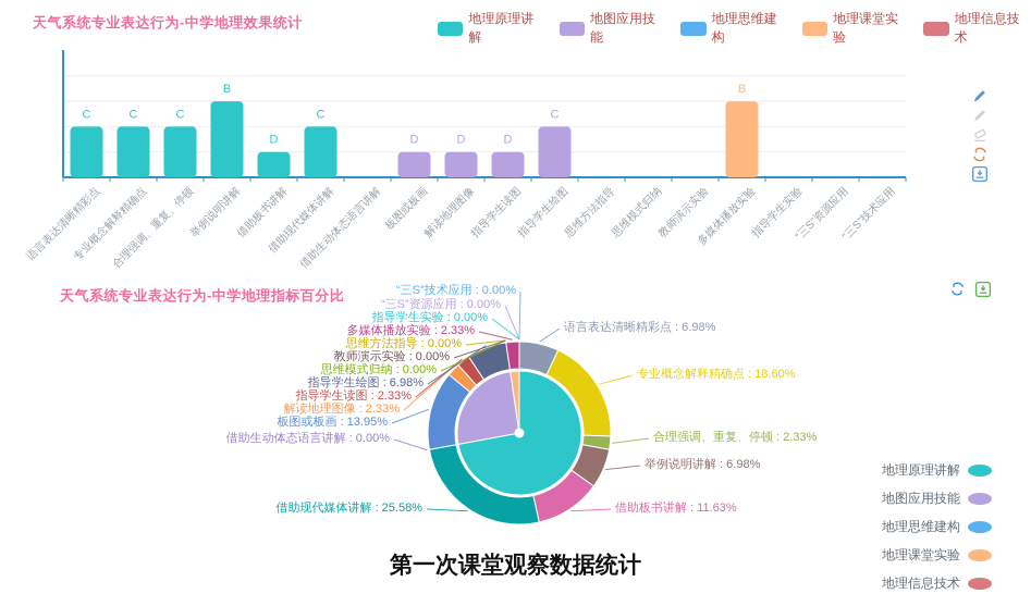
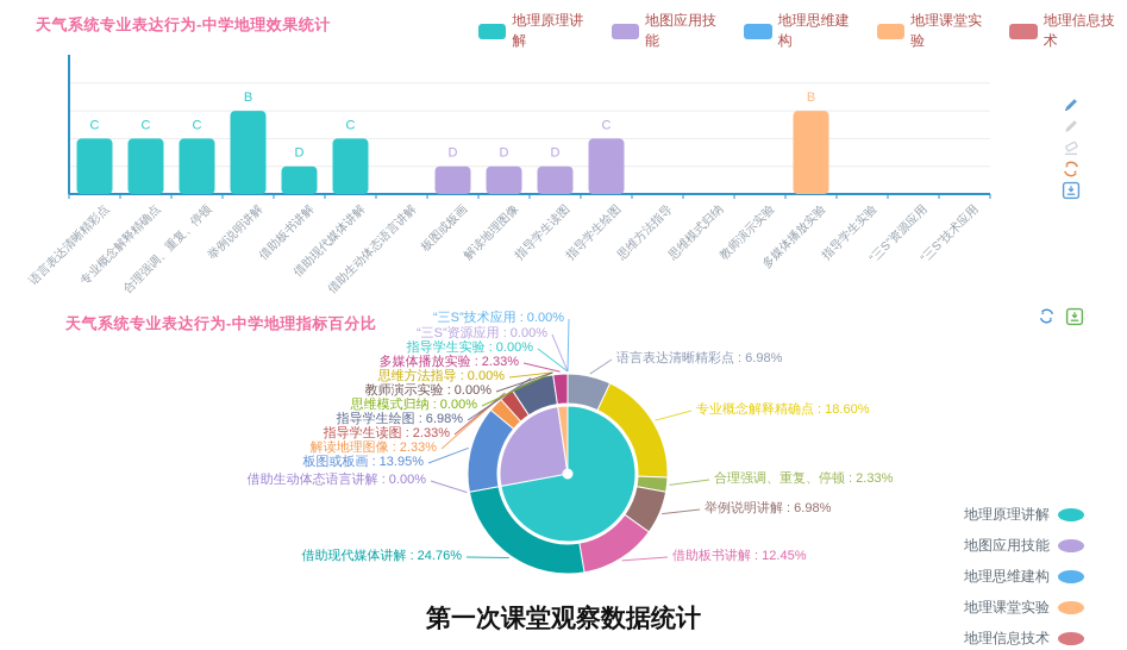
天气系统专业表达行为-中学地理指标百分比/借助板书讲解: 11.63% -> 12.45%
天气系统专业表达行为-中学地理指标百分比/借助现代媒体讲解: 25.58% -> 24.76%
